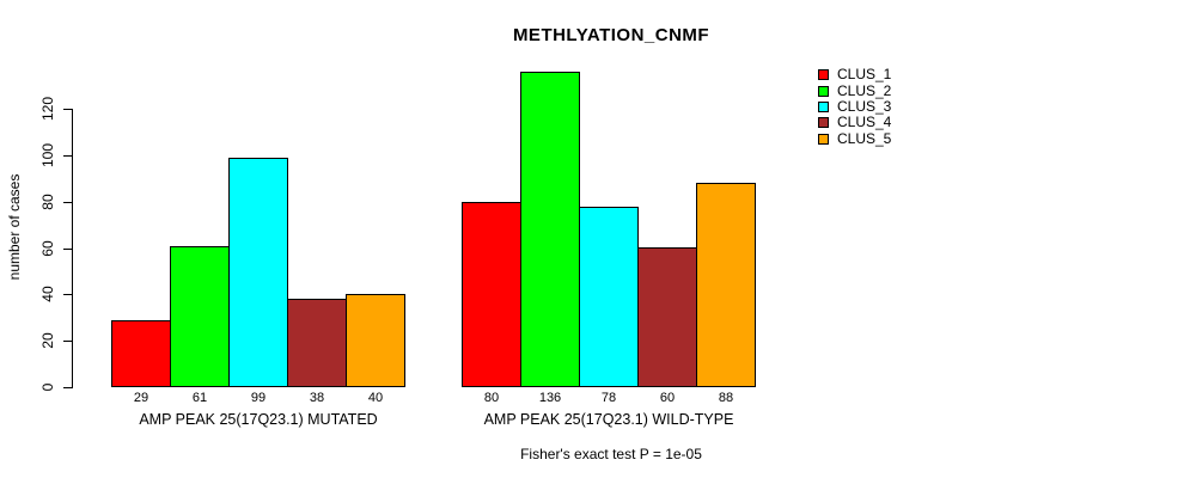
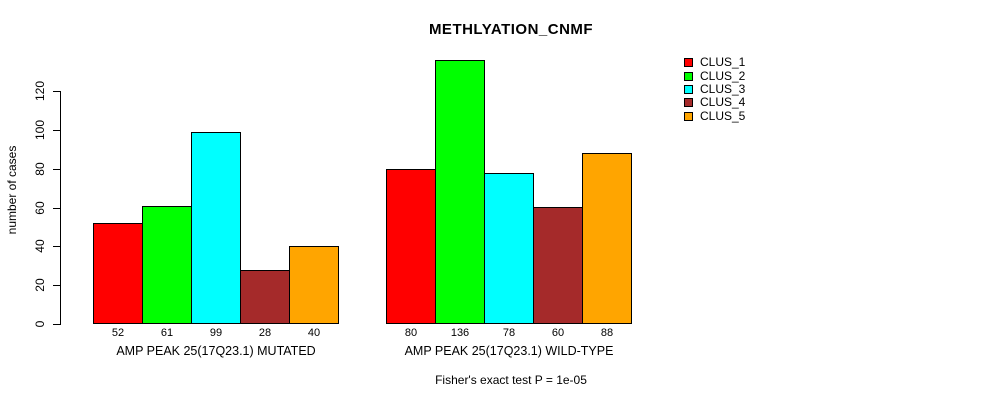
CLUS_1/AMP PEAK 25(17Q23.1) MUTATED: 29 -> 52
CLUS_4/AMP PEAK 25(17Q23.1) MUTATED: 38 -> 28
